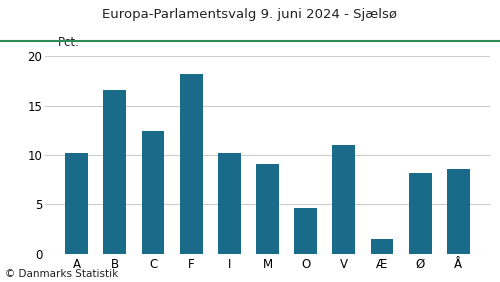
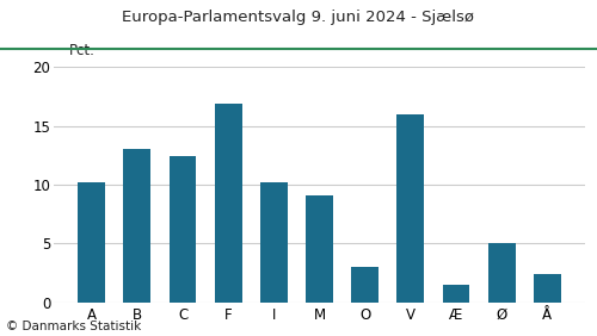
B: 16.6 -> 13.1
F: 18.2 -> 16.9
O: 4.6 -> 3.0
V: 11.0 -> 16.0
Ø: 8.2 -> 5.0
Å: 8.6 -> 2.4
